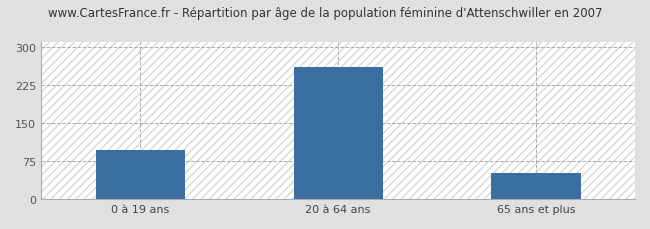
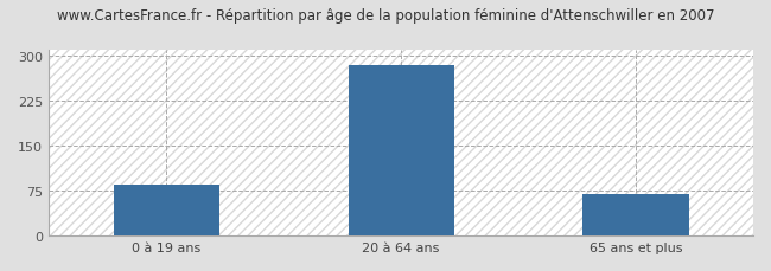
0 à 19 ans: 96 -> 85
20 à 64 ans: 260 -> 283
65 ans et plus: 52 -> 70
